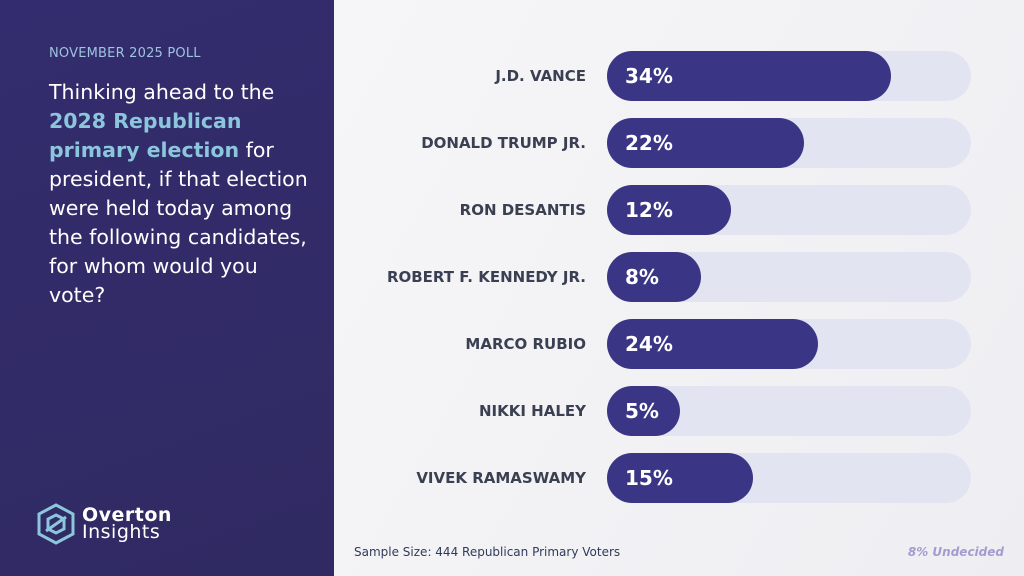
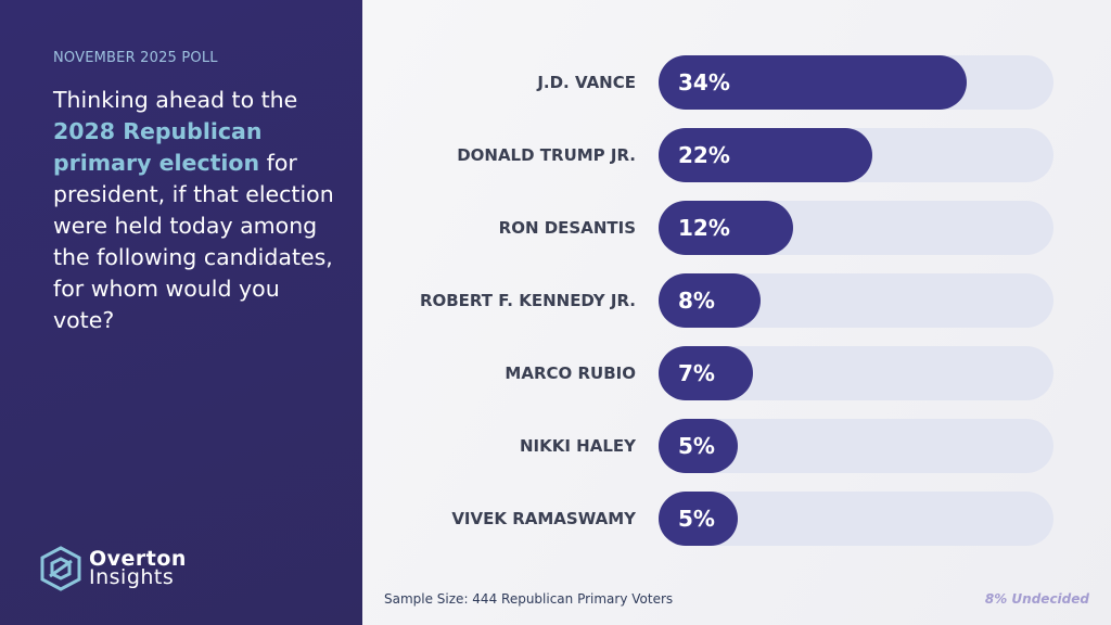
MARCO RUBIO: 24% -> 7%
VIVEK RAMASWAMY: 15% -> 5%
